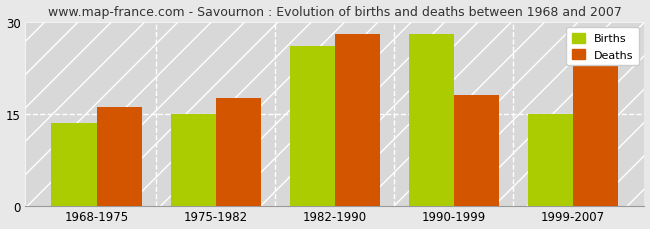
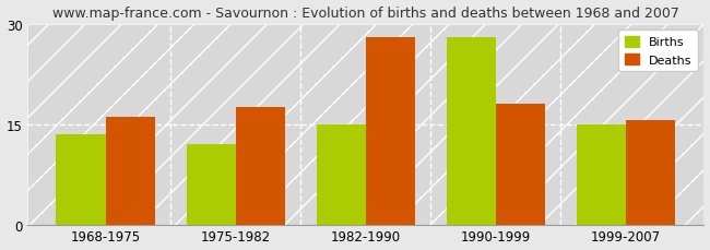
Births/1975-1982: 15.0 -> 12.0
Births/1982-1990: 26.0 -> 15.0
Deaths/1999-2007: 23.2 -> 15.5
